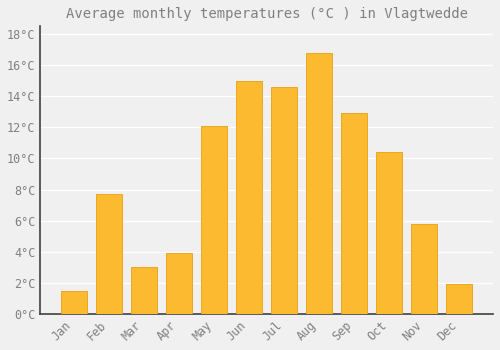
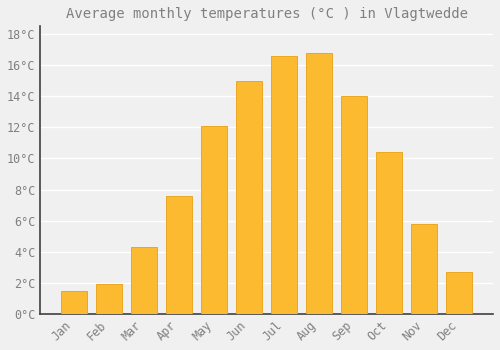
Feb: 7.7°C -> 1.9°C
Mar: 3.0°C -> 4.3°C
Apr: 3.9°C -> 7.6°C
Jul: 14.6°C -> 16.6°C
Sep: 12.9°C -> 14.0°C
Dec: 1.9°C -> 2.7°C
